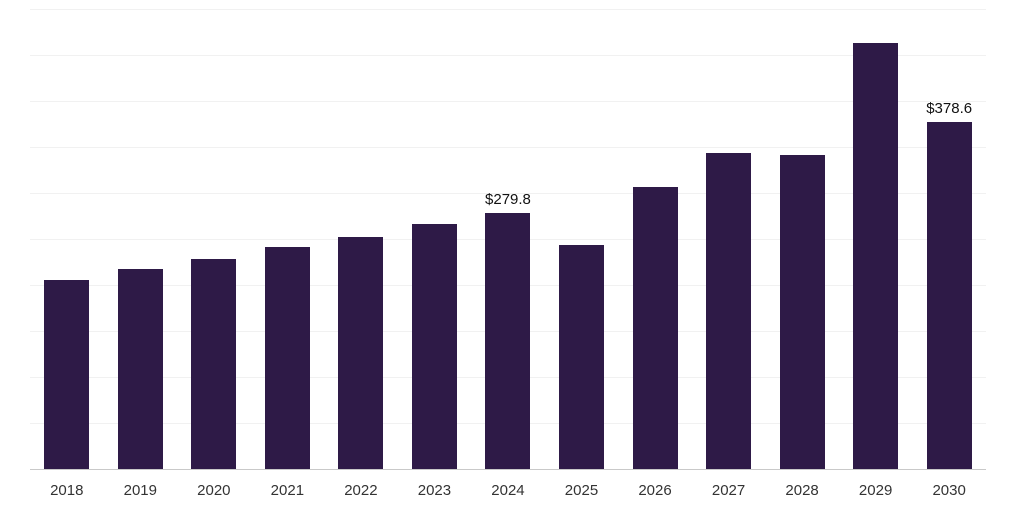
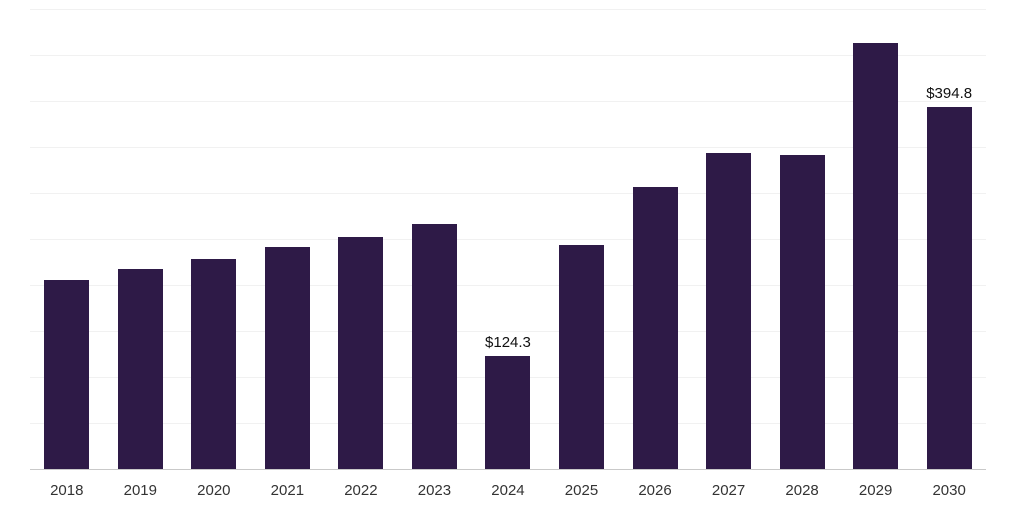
2024: $279.8 -> $124.3
2030: $378.6 -> $394.8
